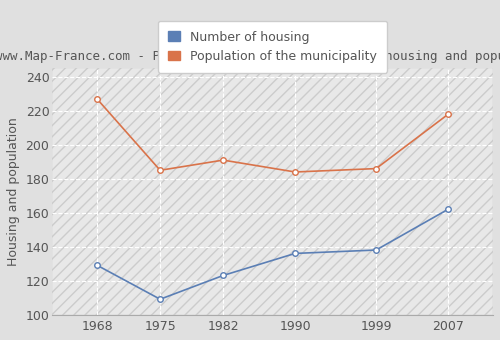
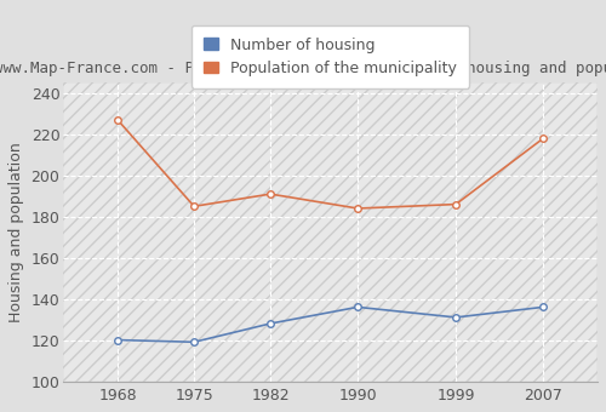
Number of housing/1968: 129 -> 120
Number of housing/1975: 109 -> 119
Number of housing/1982: 123 -> 128
Number of housing/1999: 138 -> 131
Number of housing/2007: 162 -> 136
